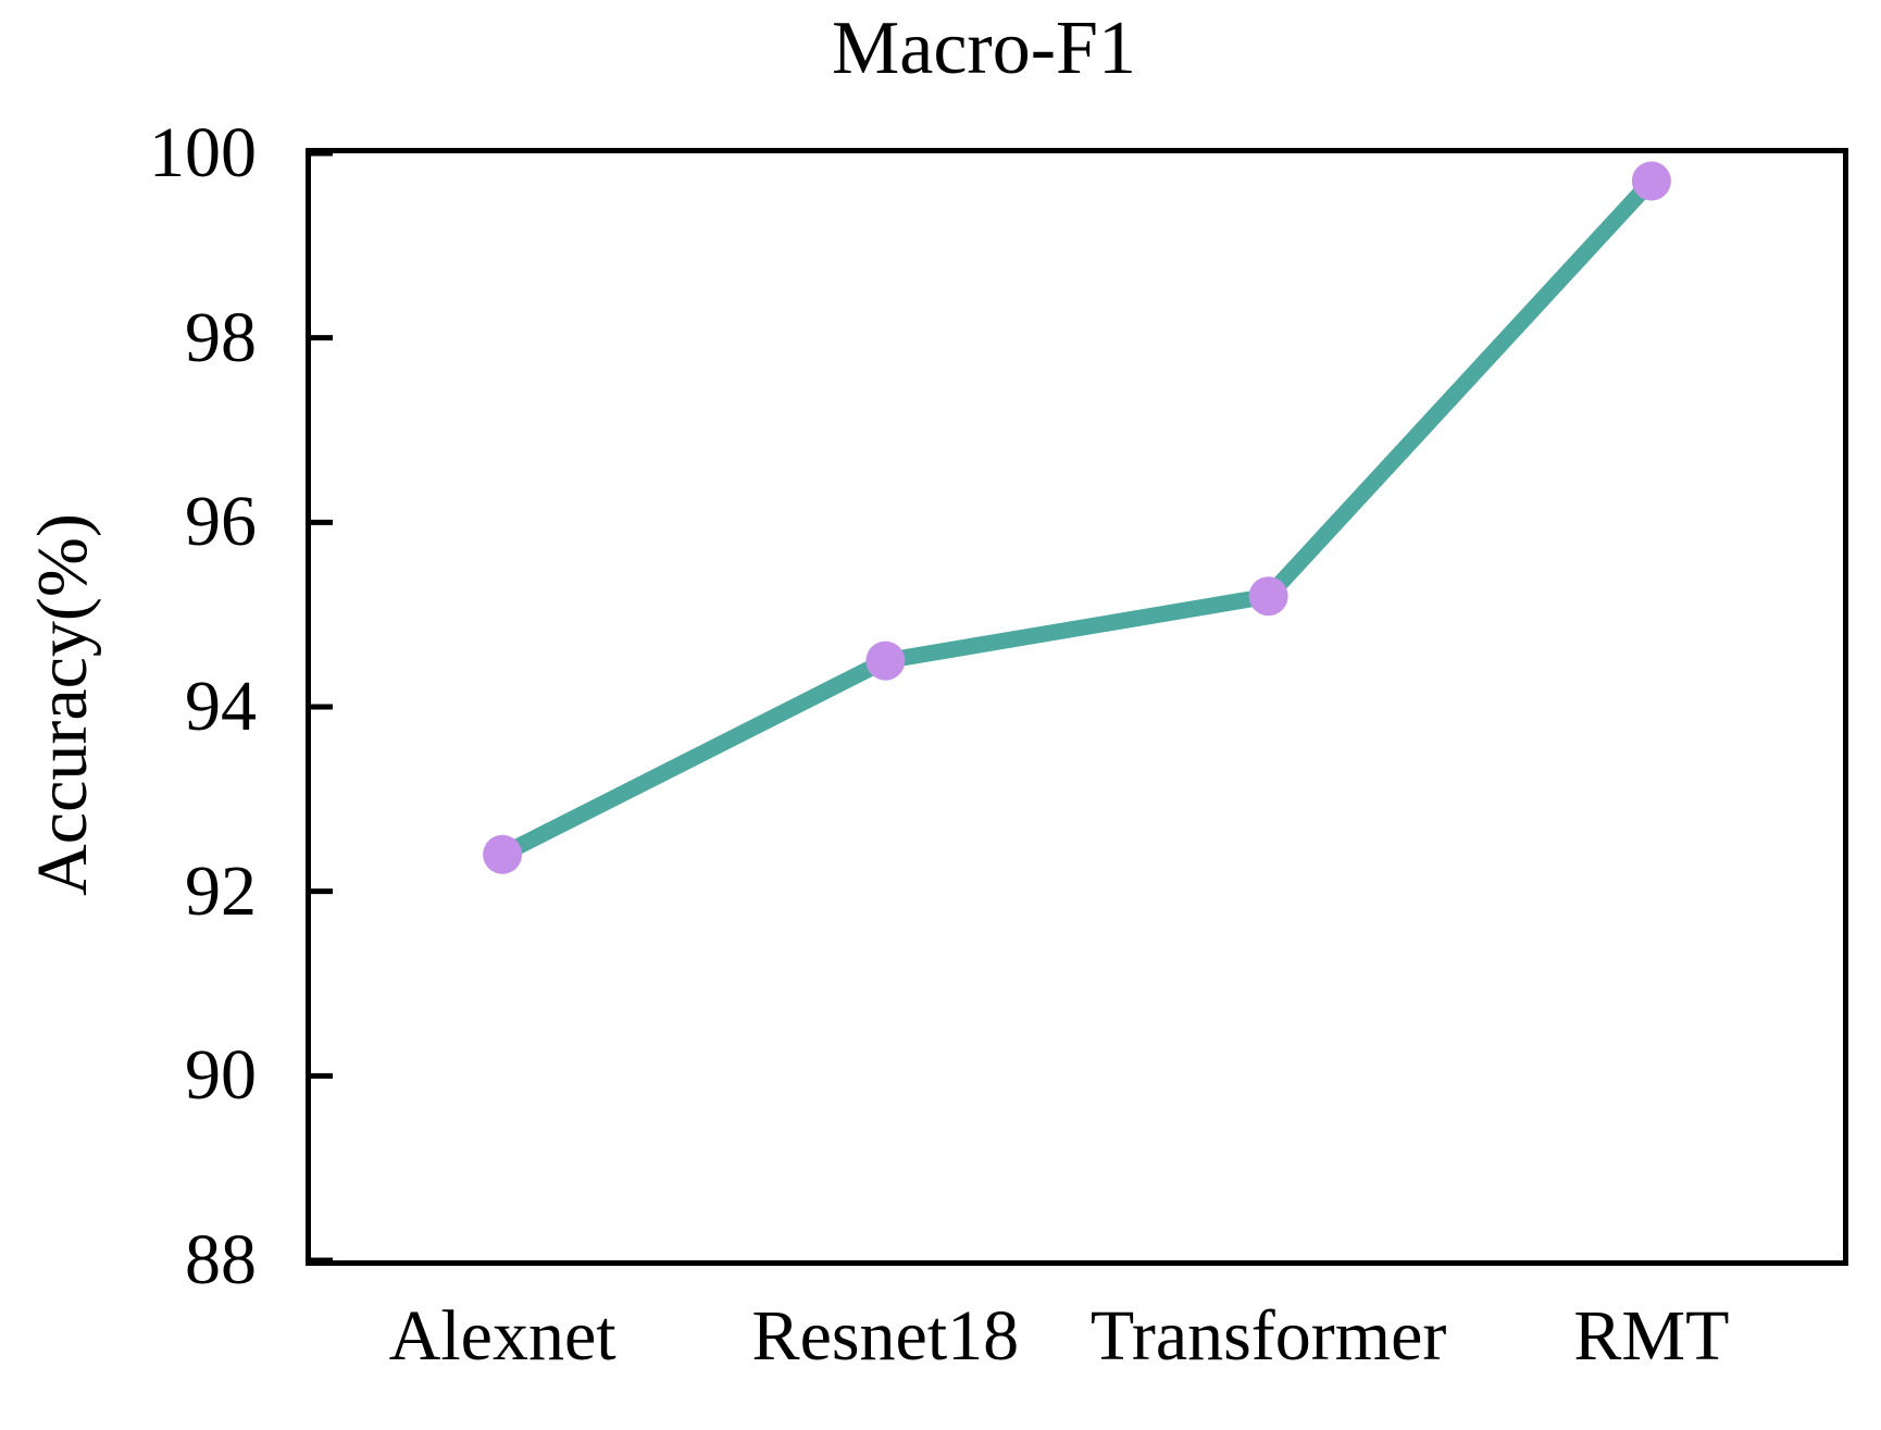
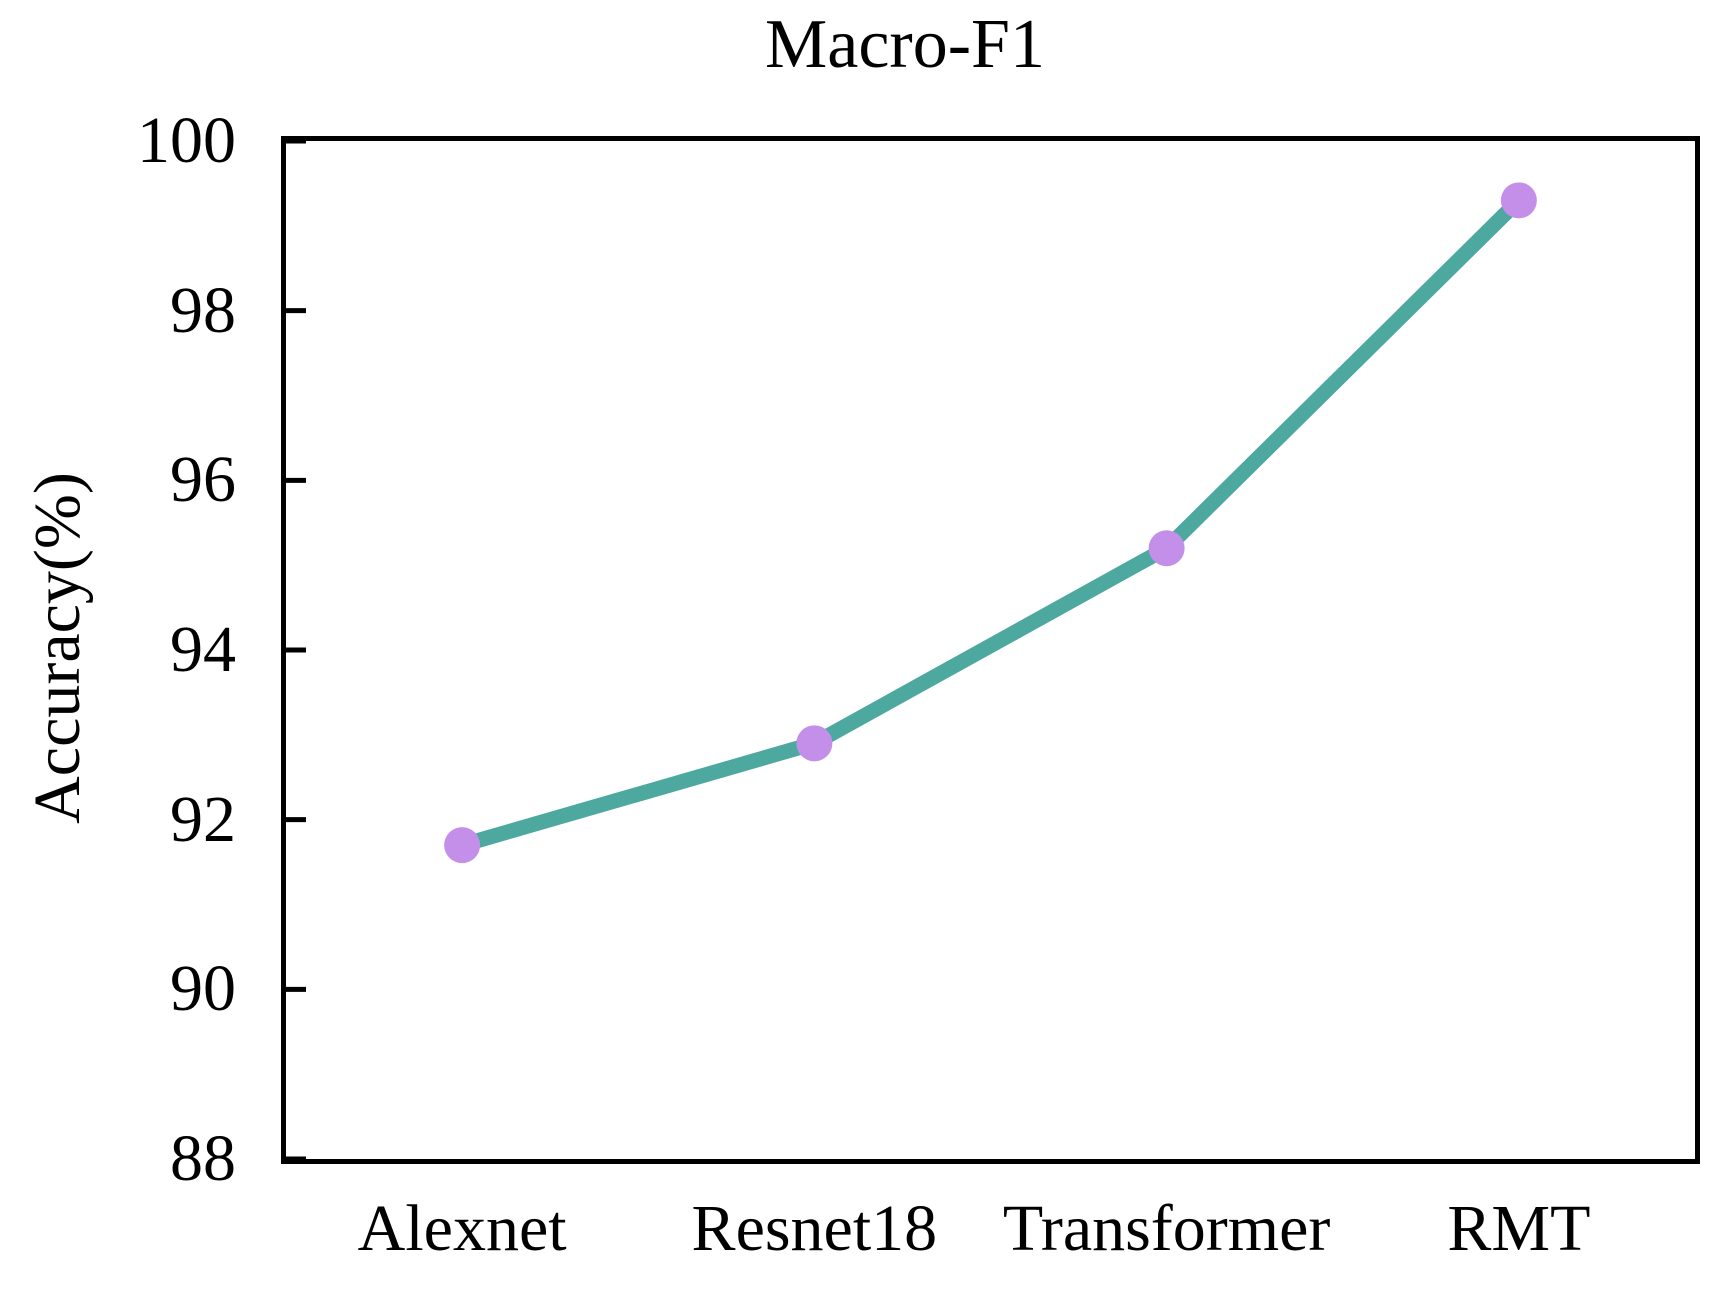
Alexnet: 92.4 -> 91.7
Resnet18: 94.5 -> 92.9
RMT: 99.7 -> 99.3
